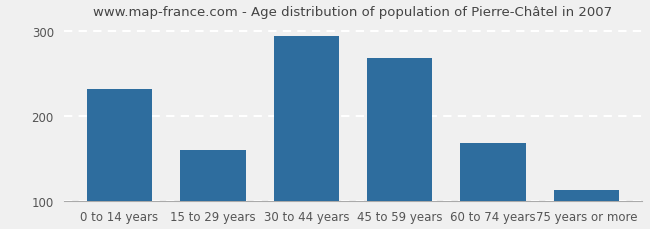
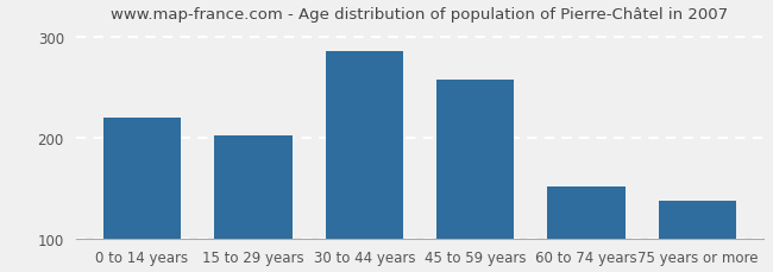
0 to 14 years: 232 -> 220
15 to 29 years: 160 -> 202
30 to 44 years: 295 -> 286
45 to 59 years: 268 -> 258
60 to 74 years: 168 -> 152
75 years or more: 113 -> 138
